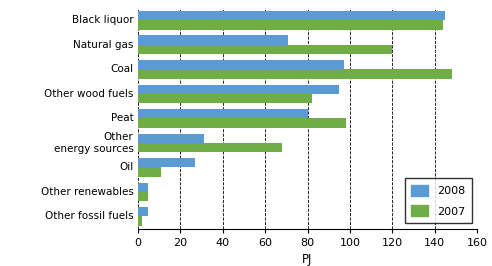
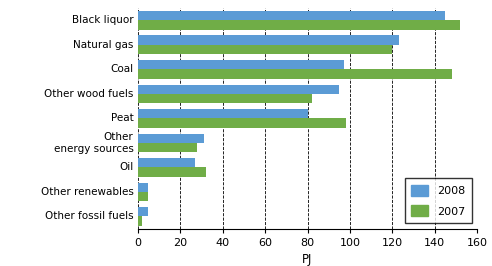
2007/Black liquor: 144 -> 152
2008/Natural gas: 71 -> 123
2007/Other energy sources: 68 -> 28
2007/Oil: 11 -> 32
